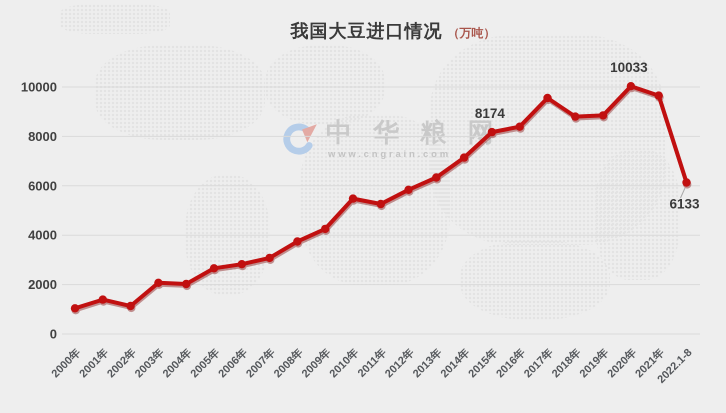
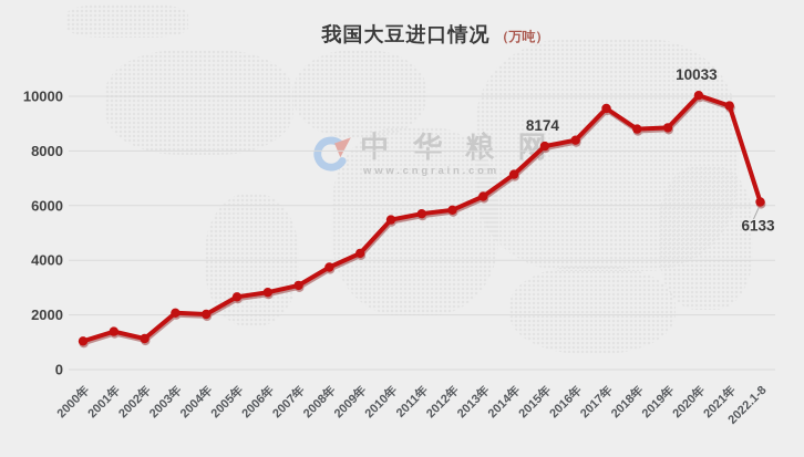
2011年: 5300 -> 5700
